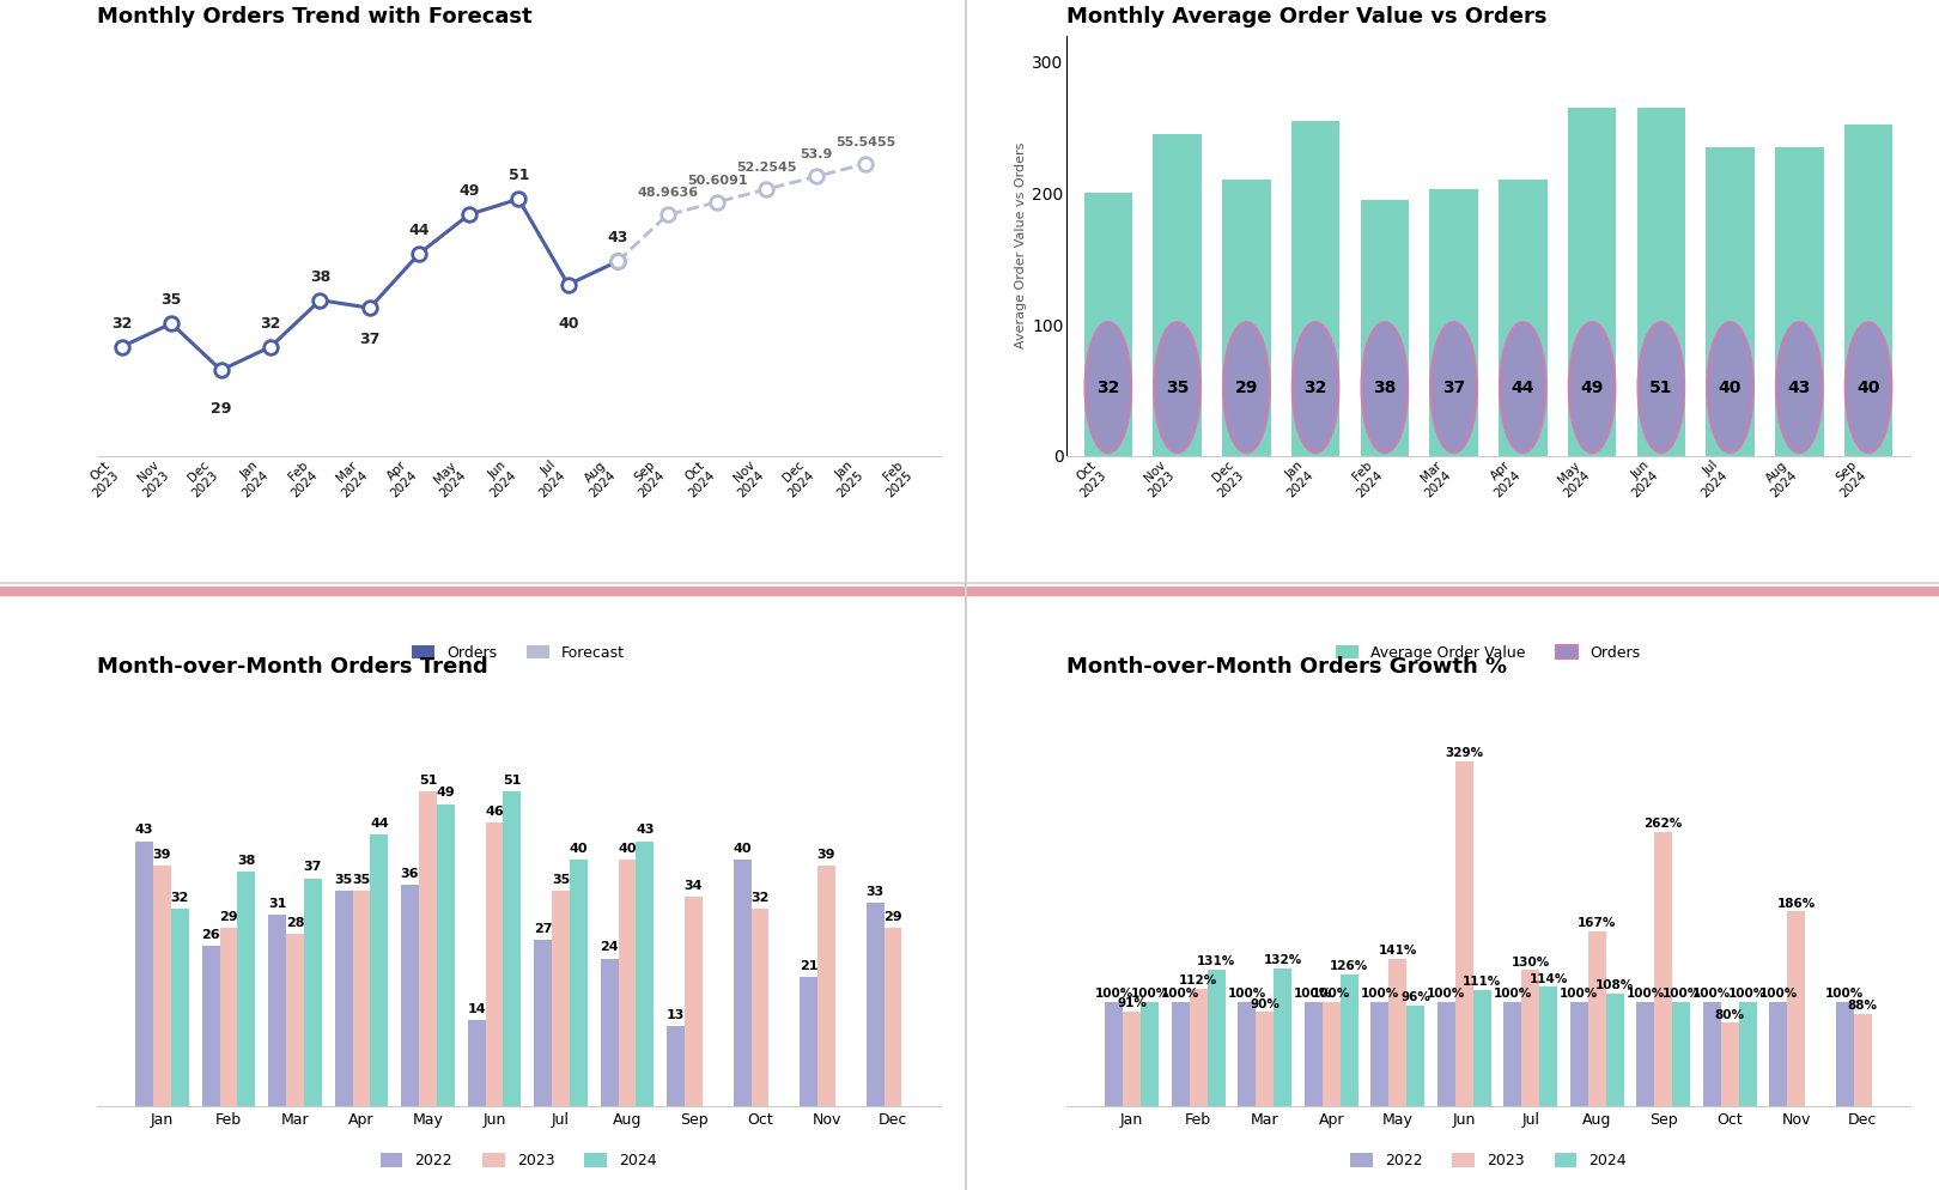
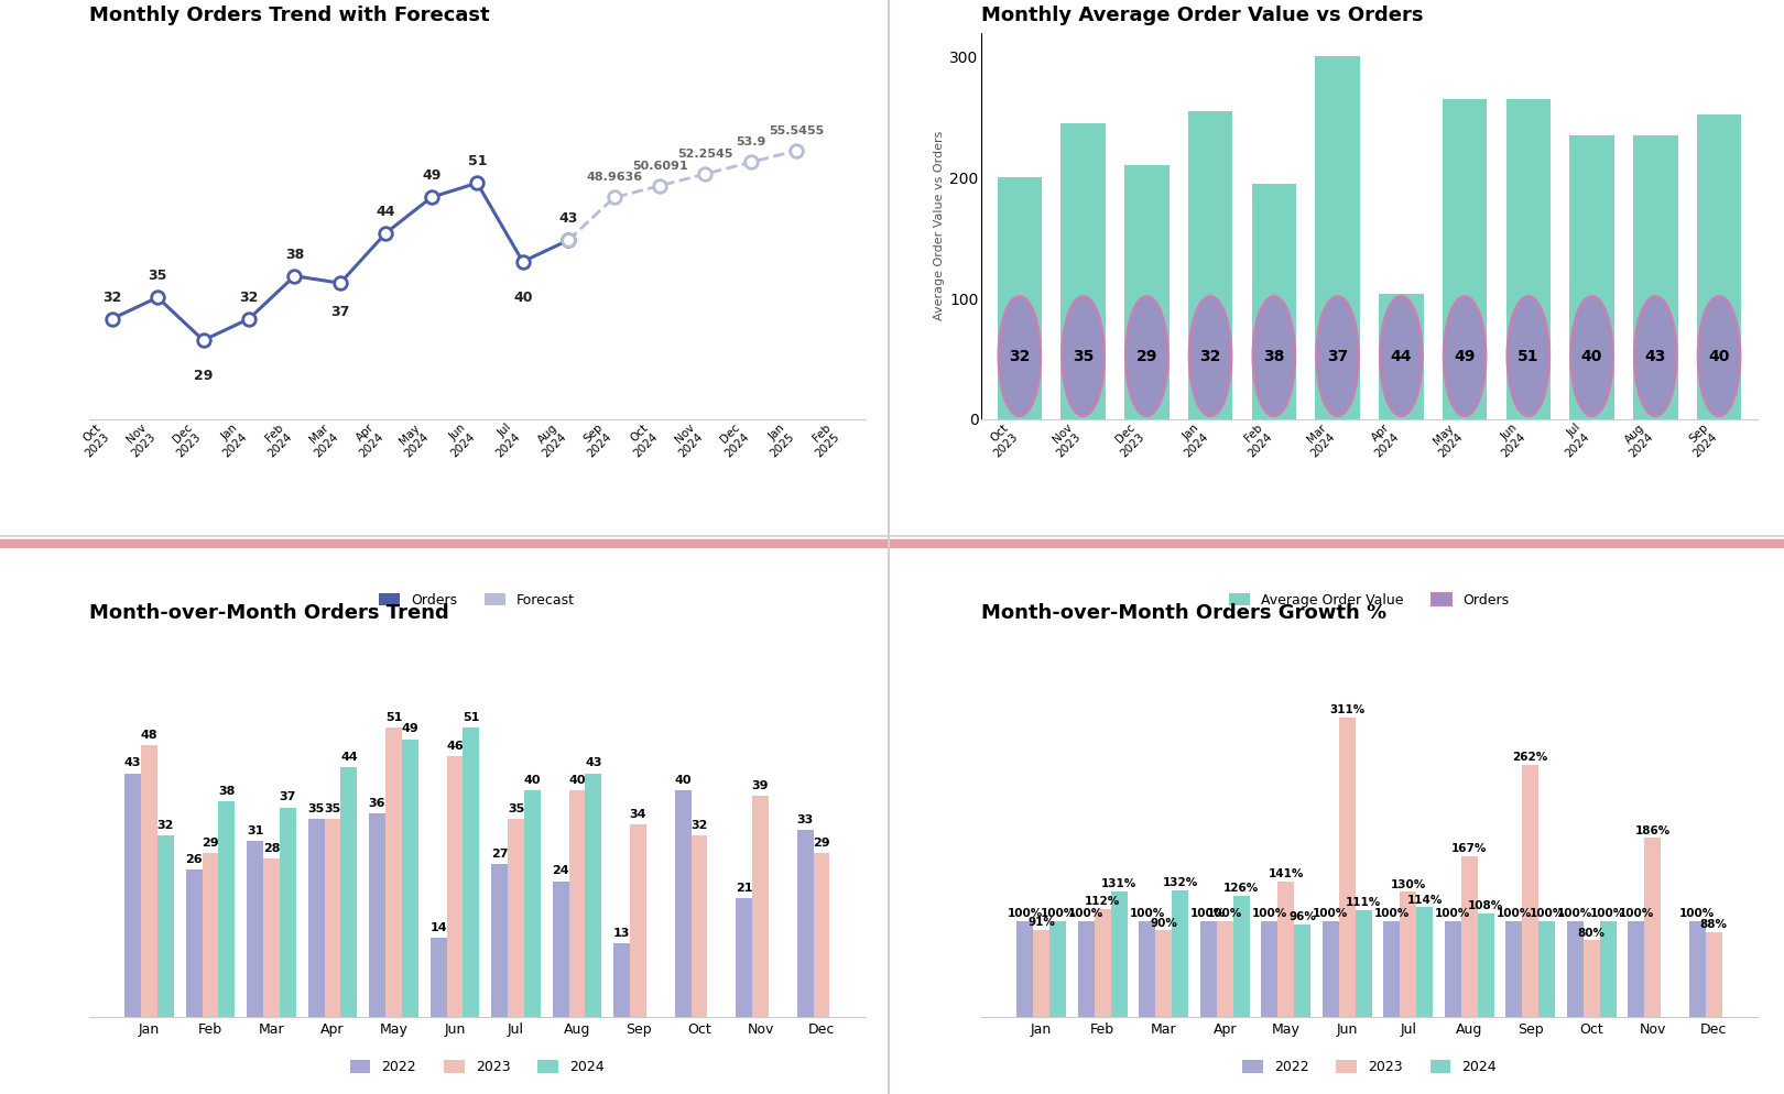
Monthly Average Order Value vs Orders/Mar 2024: 203 -> 301
Monthly Average Order Value vs Orders/Apr 2024: 210 -> 104
Month-over-Month Orders Trend/2023/Jan: 39 -> 48
Month-over-Month Orders Growth %/2023/Jun: 329% -> 311%
